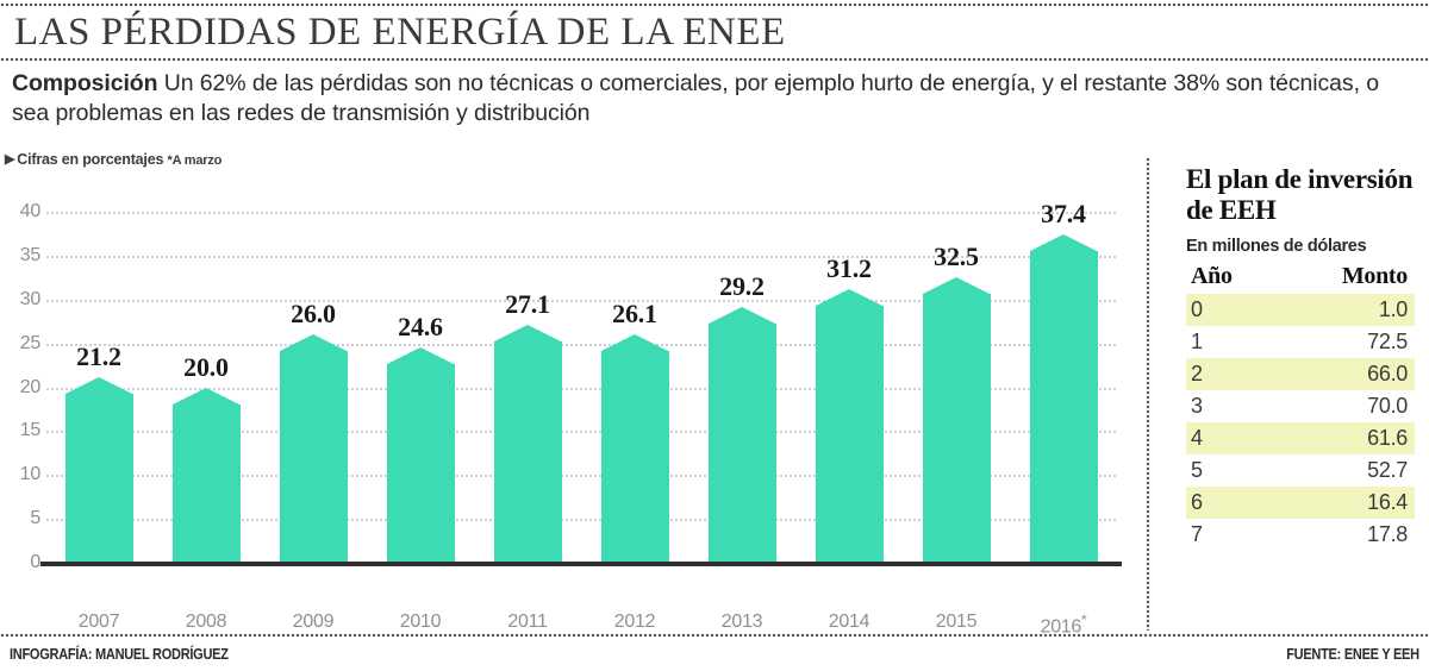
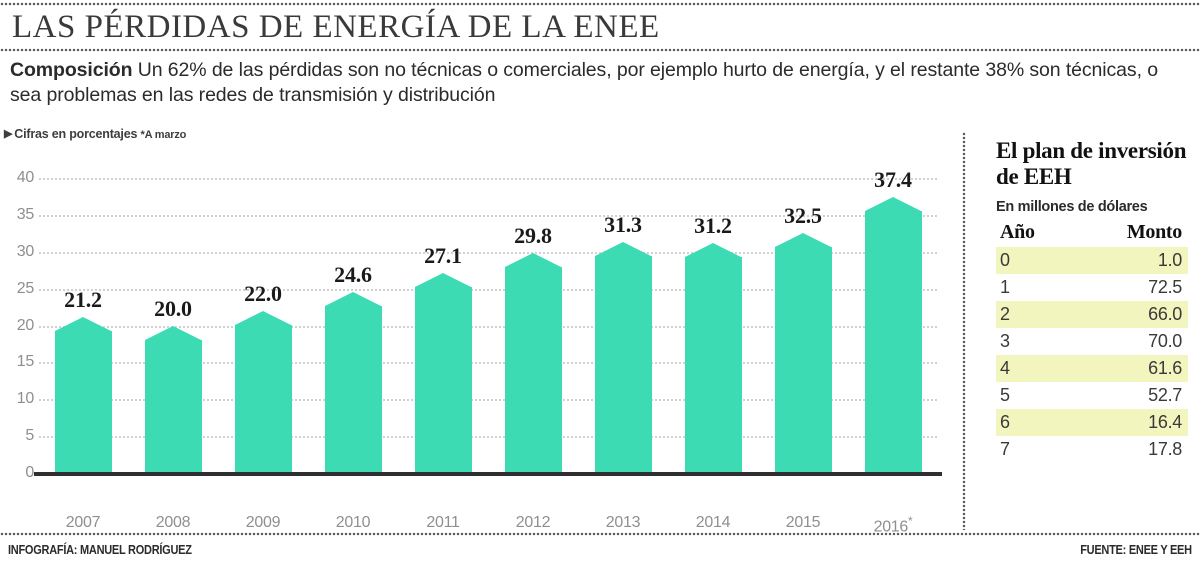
2009: 26.0 -> 22.0
2012: 26.1 -> 29.8
2013: 29.2 -> 31.3
